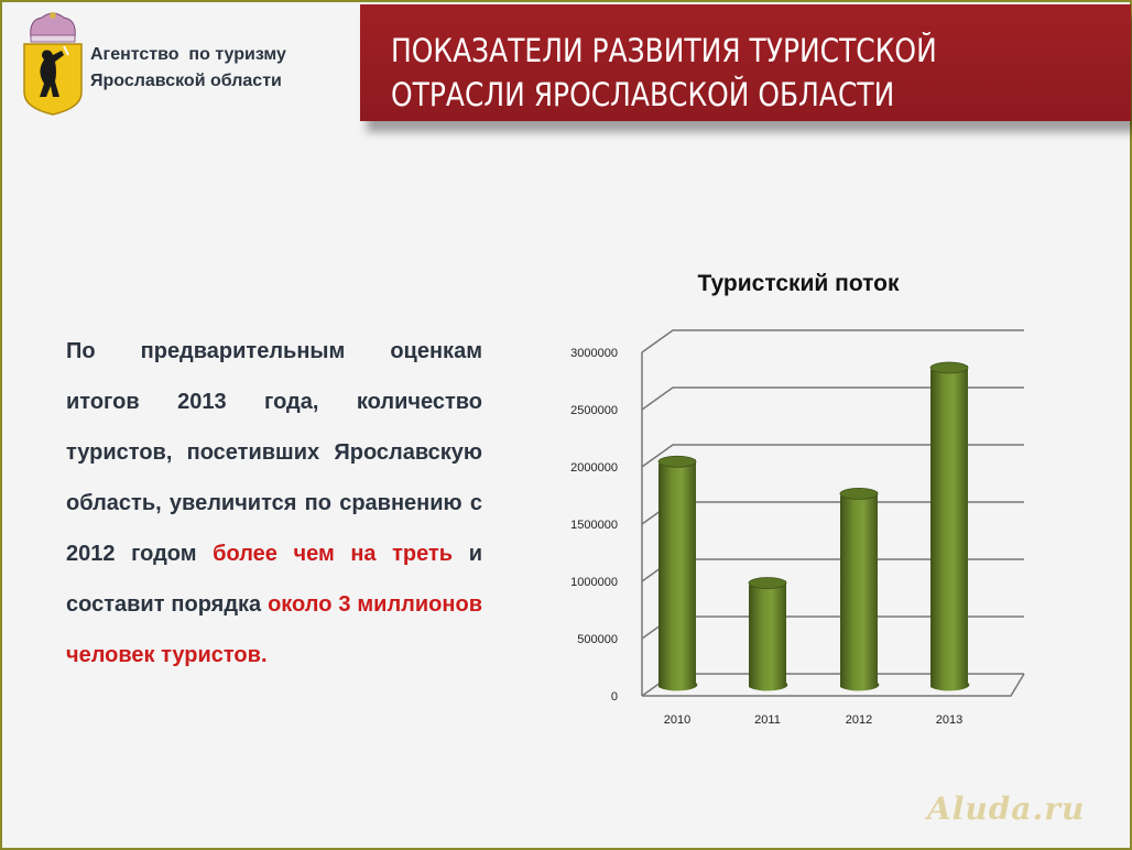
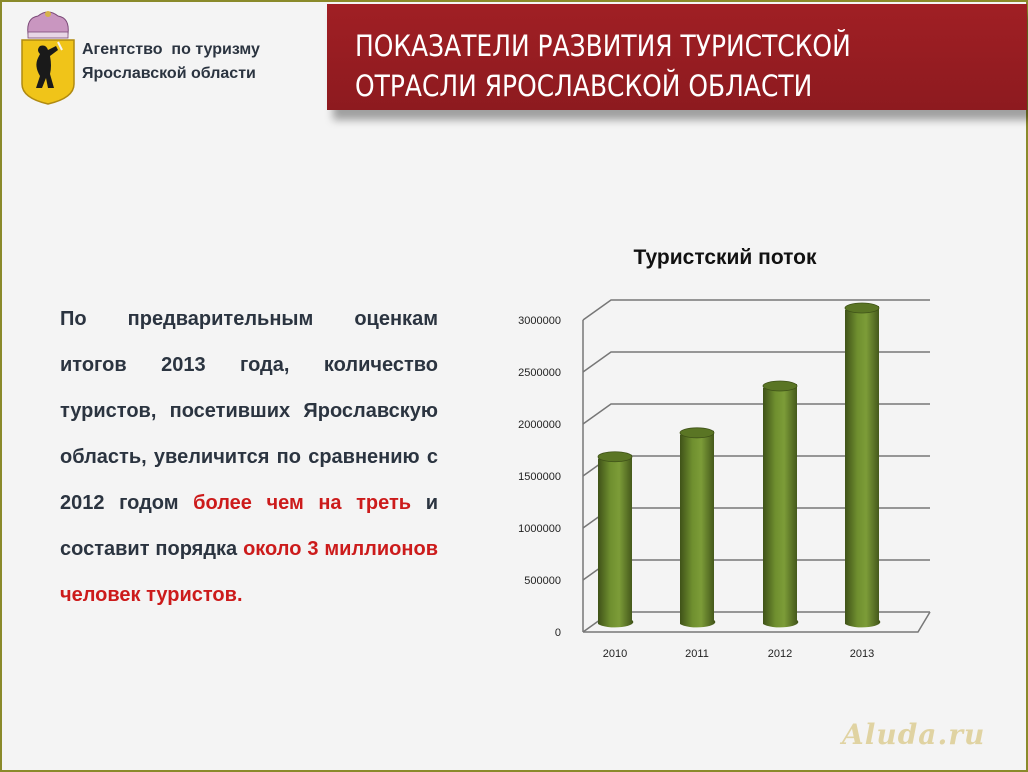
2010: 1930000 -> 1570000
2011: 870000 -> 1800000
2012: 1650000 -> 2250000
2013: 2750000 -> 3000000
